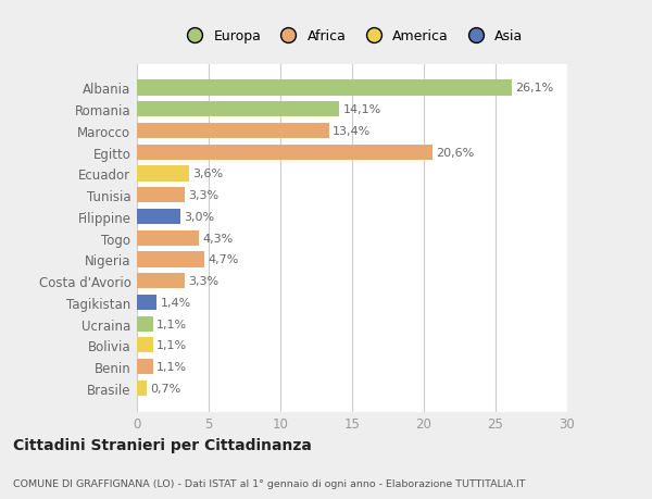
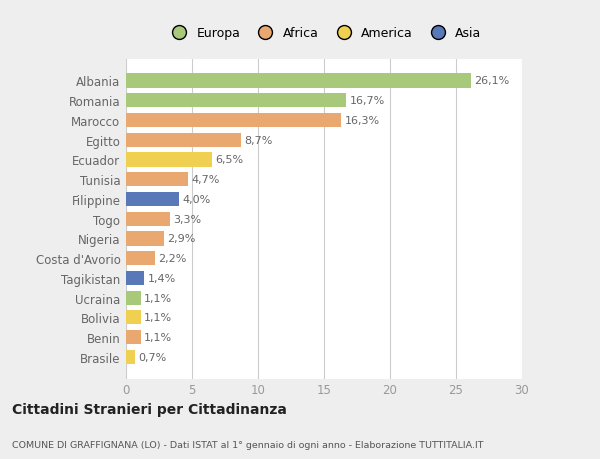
Romania: 14,1% -> 16,7%
Marocco: 13,4% -> 16,3%
Egitto: 20,6% -> 8,7%
Ecuador: 3,6% -> 6,5%
Tunisia: 3,3% -> 4,7%
Filippine: 3,0% -> 4,0%
Togo: 4,3% -> 3,3%
Nigeria: 4,7% -> 2,9%
Costa d'Avorio: 3,3% -> 2,2%
